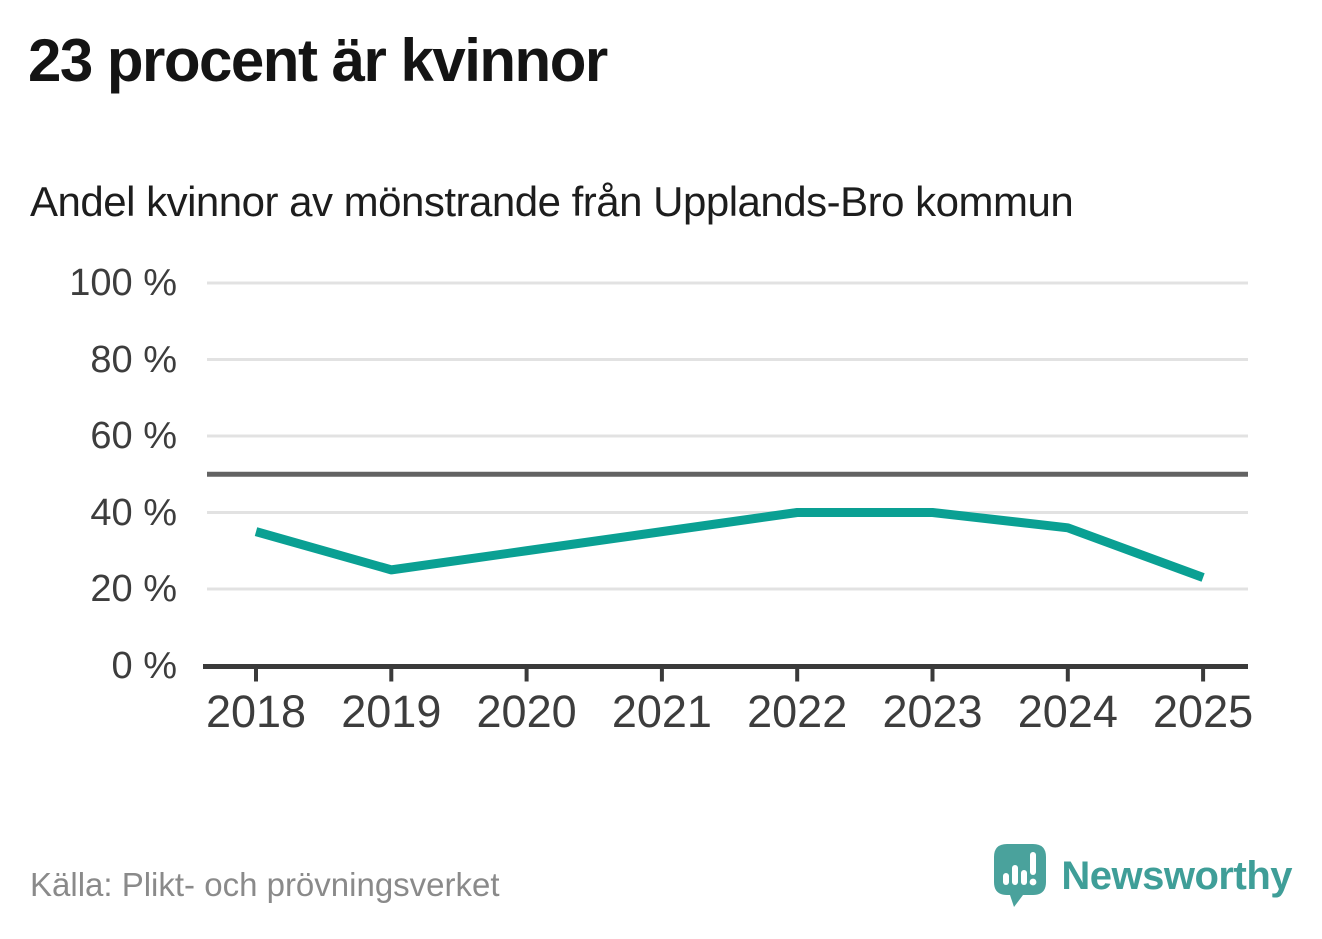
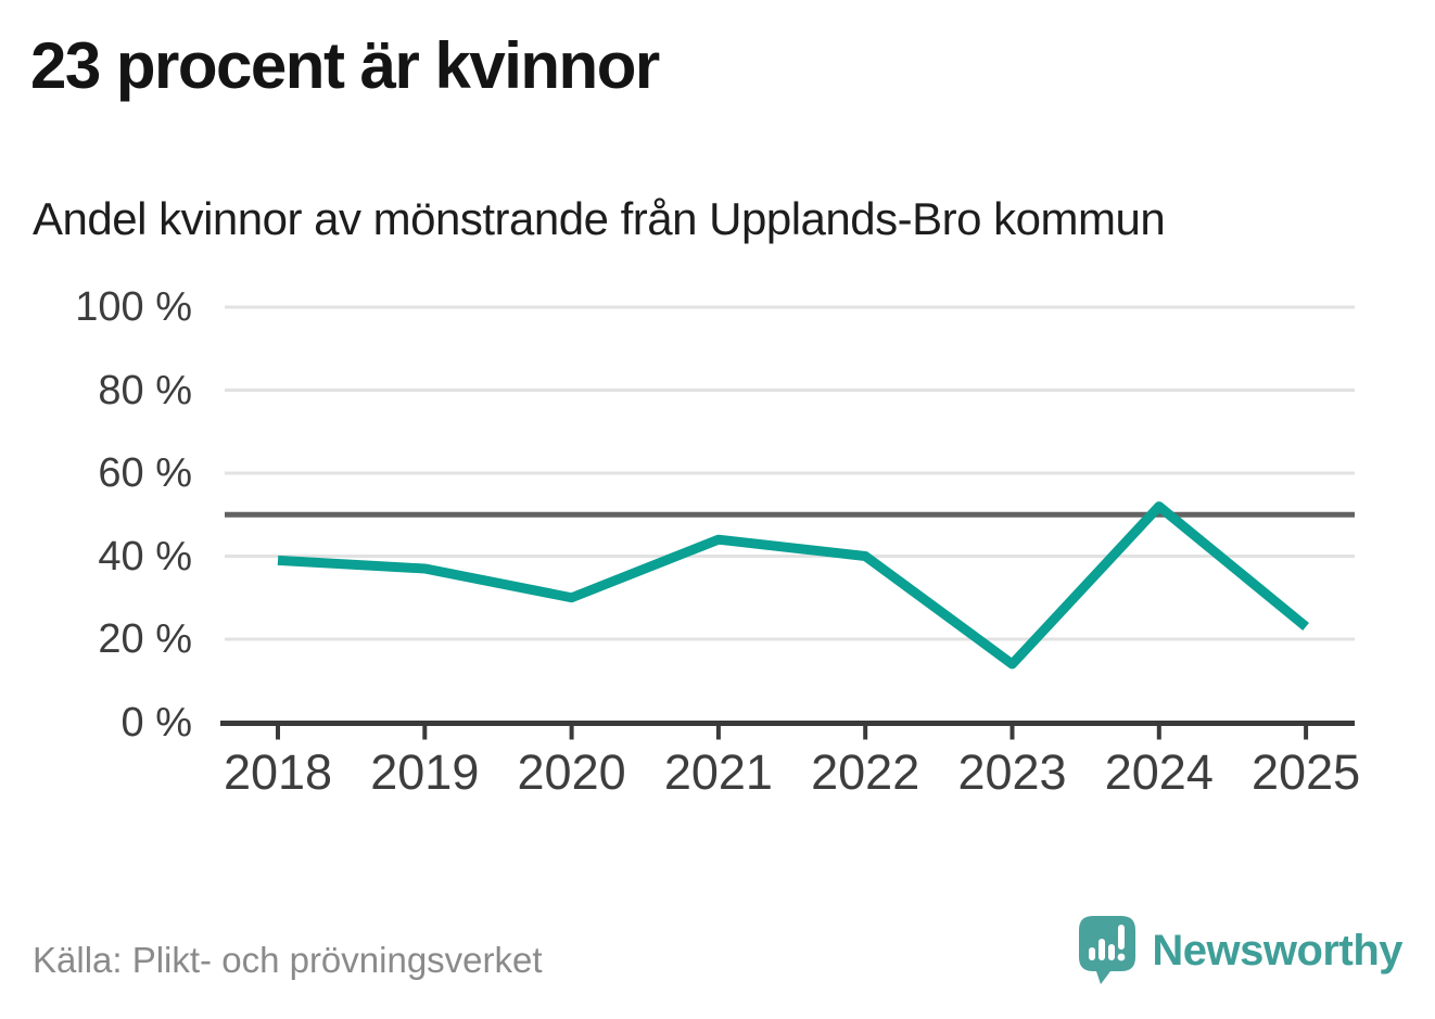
2018: 35% -> 39%
2019: 25% -> 37%
2021: 35% -> 44%
2023: 40% -> 14%
2024: 36% -> 52%
